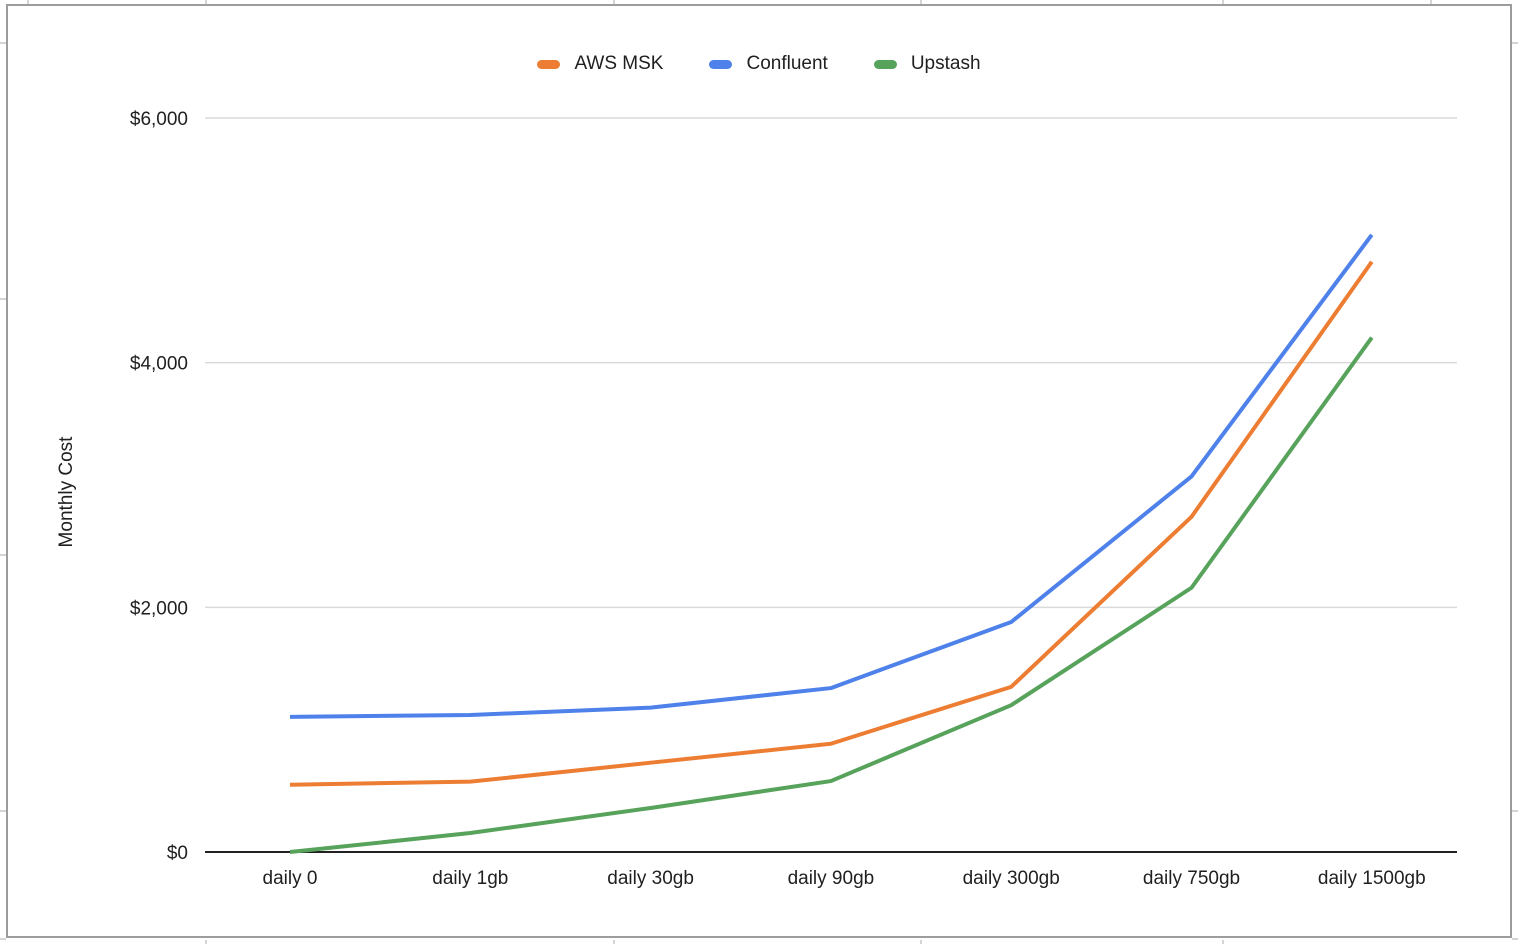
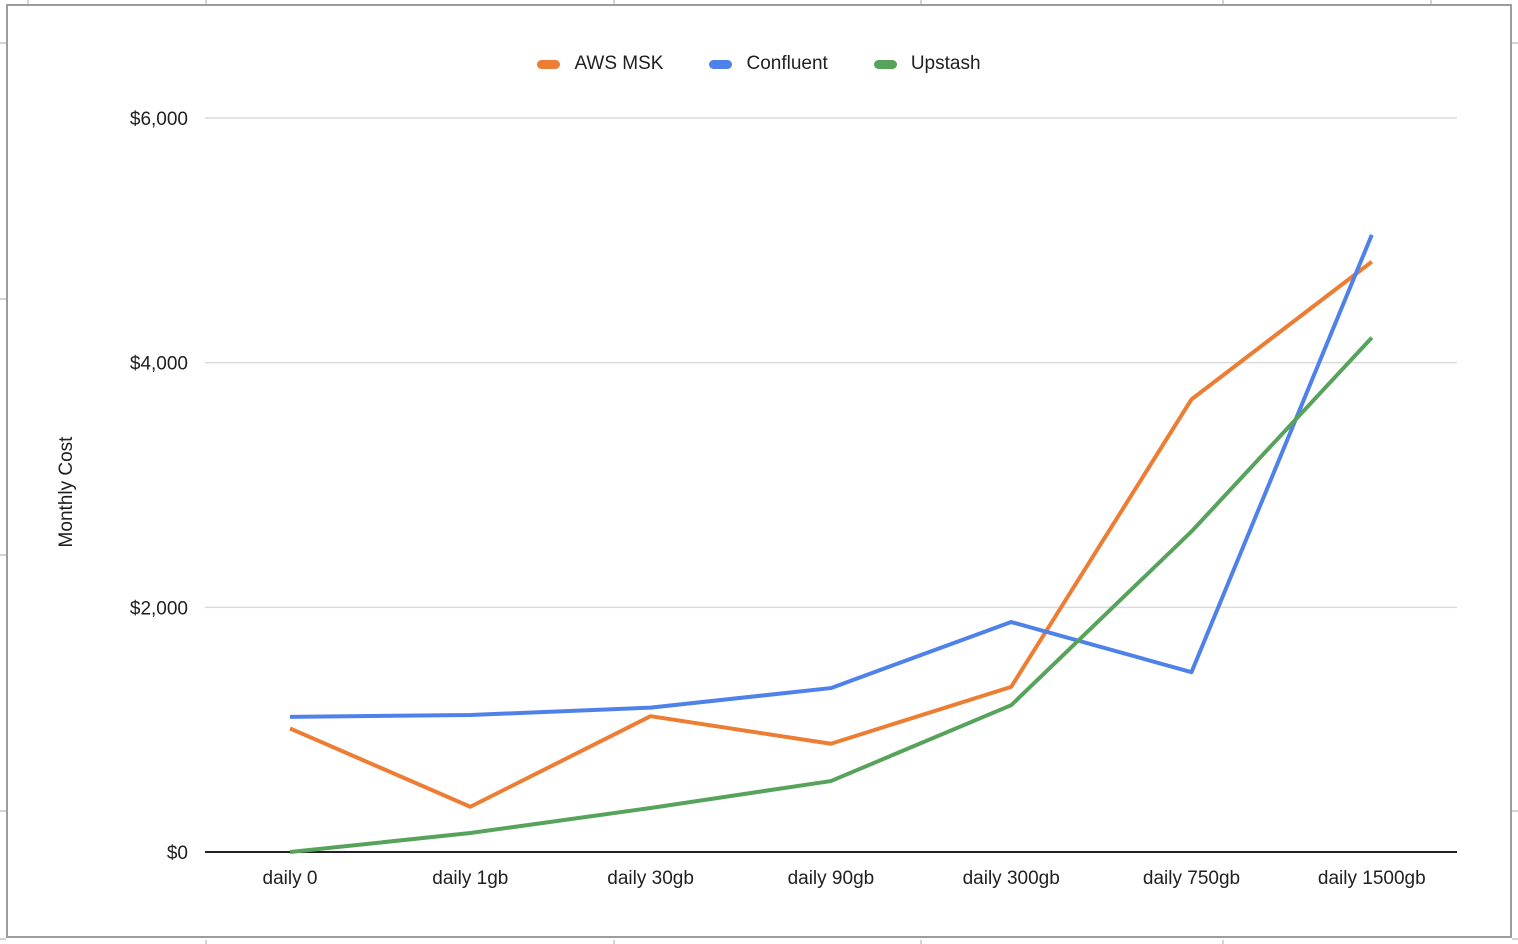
AWS MSK/daily 0: $550 -> $1010
AWS MSK/daily 1gb: $580 -> $370
AWS MSK/daily 30gb: $730 -> $1110
AWS MSK/daily 750gb: $2740 -> $3700
Confluent/daily 750gb: $3070 -> $1470
Upstash/daily 750gb: $2160 -> $2620
